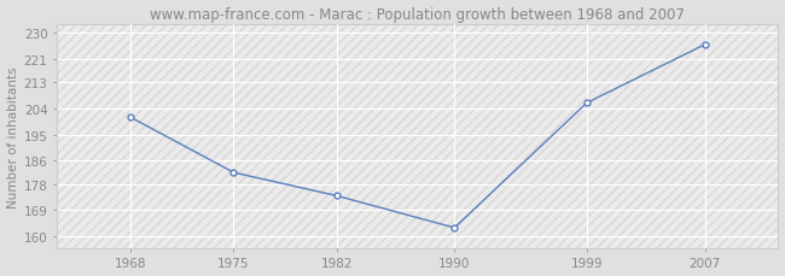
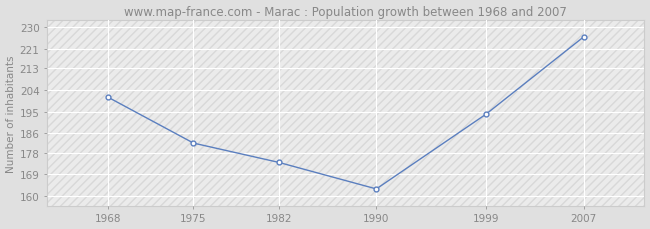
1999: 206 -> 194
